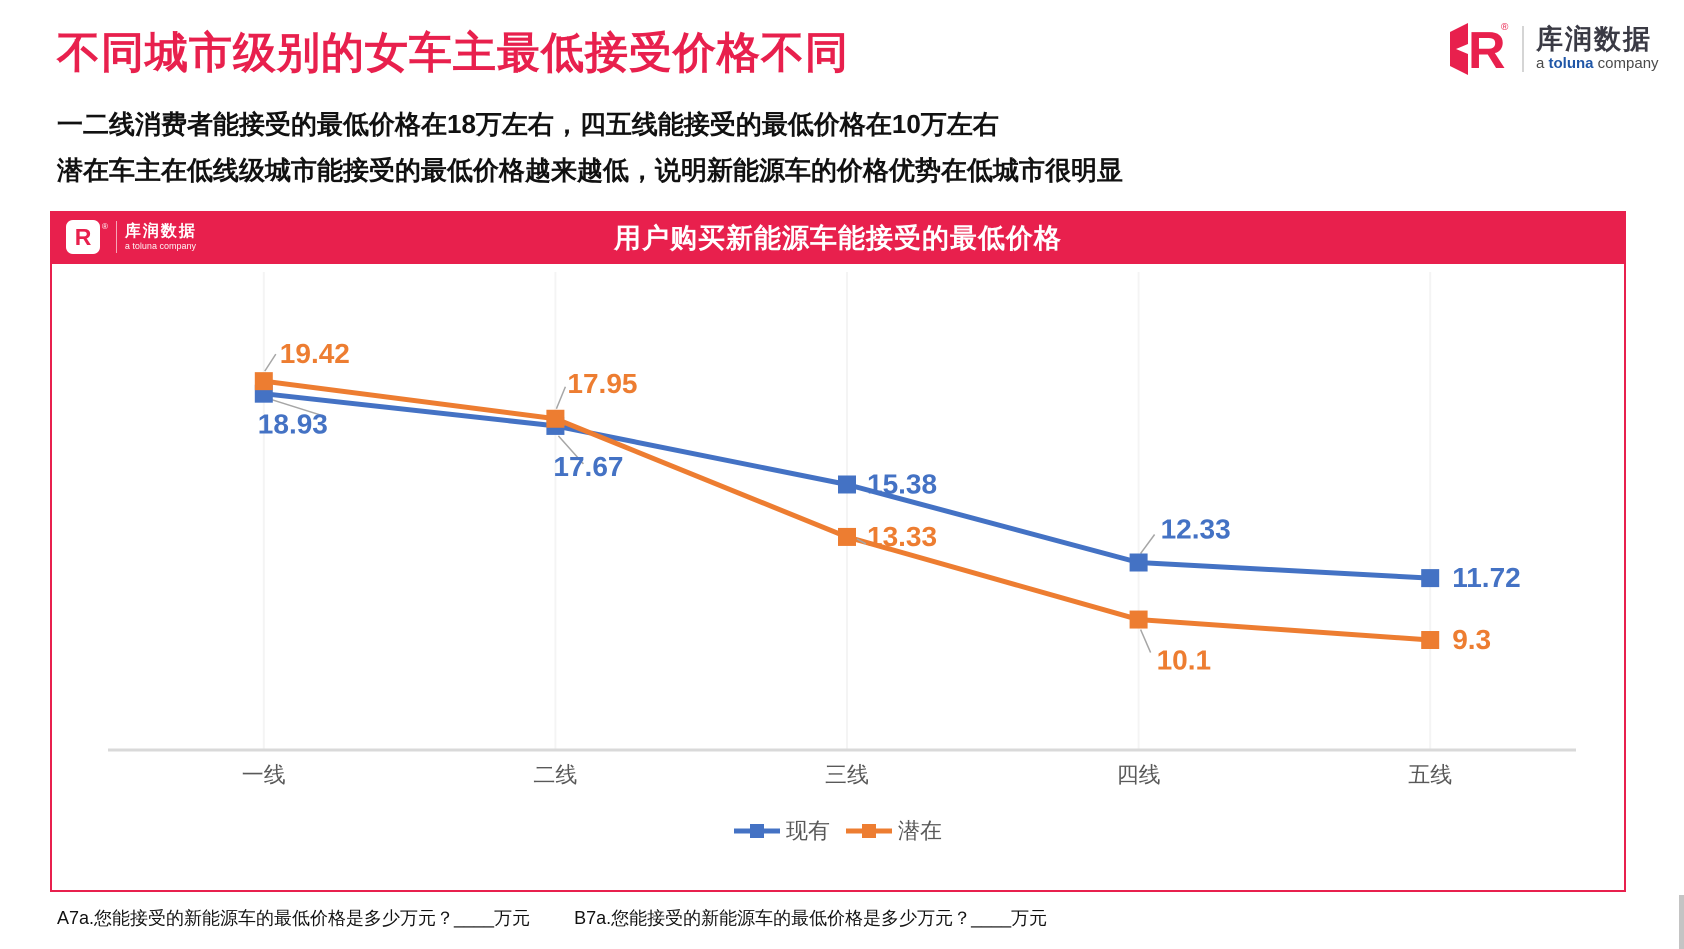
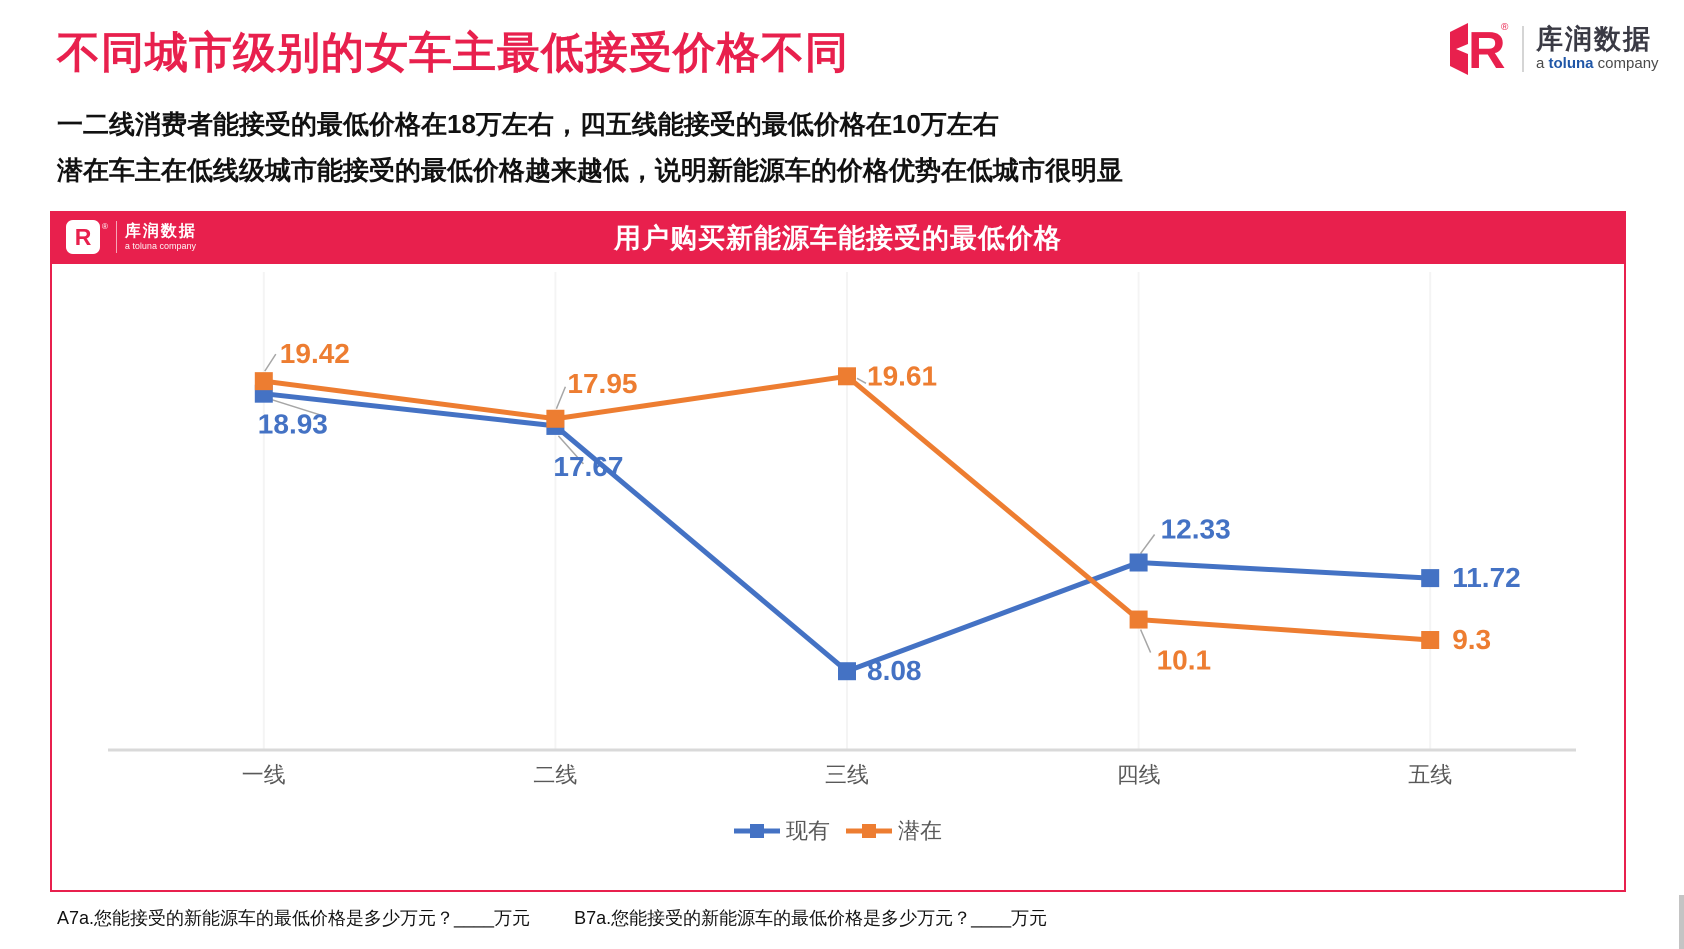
现有/三线: 15.38 -> 8.08
潜在/三线: 13.33 -> 19.61
